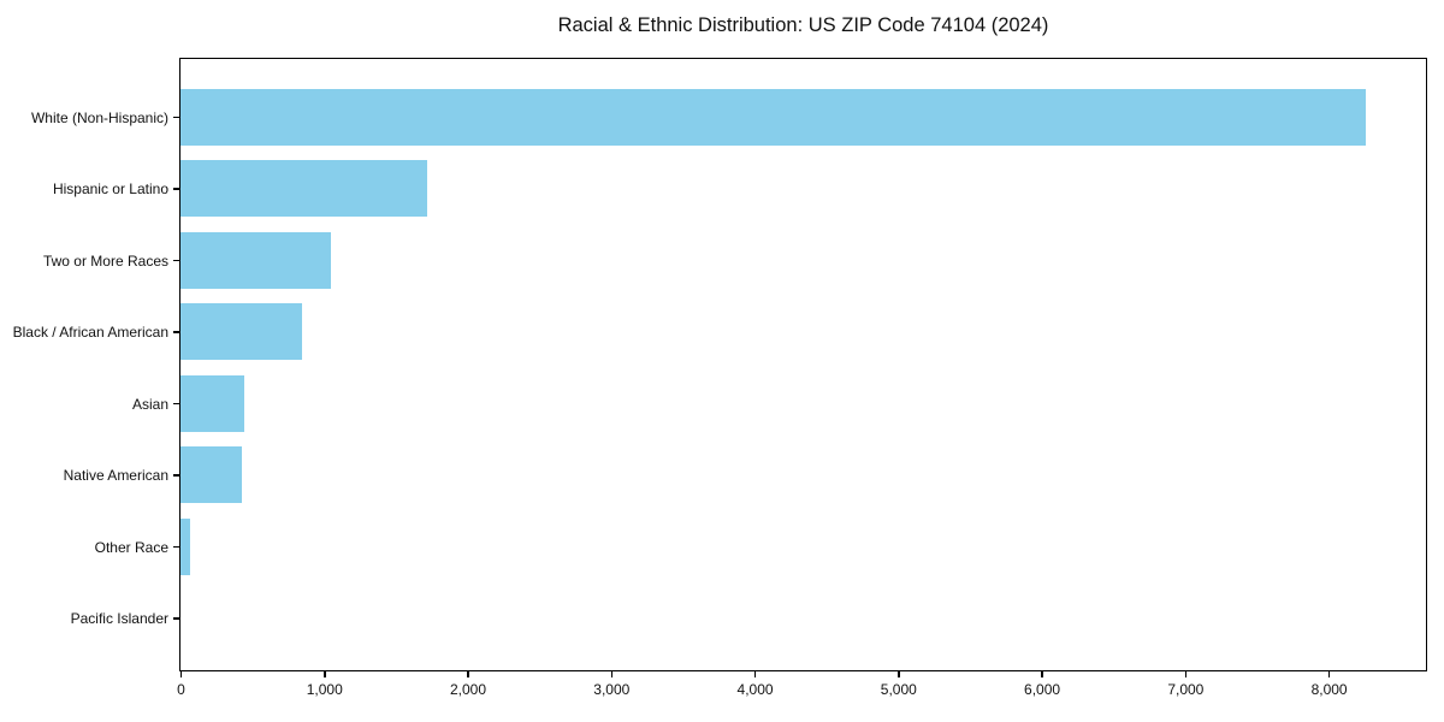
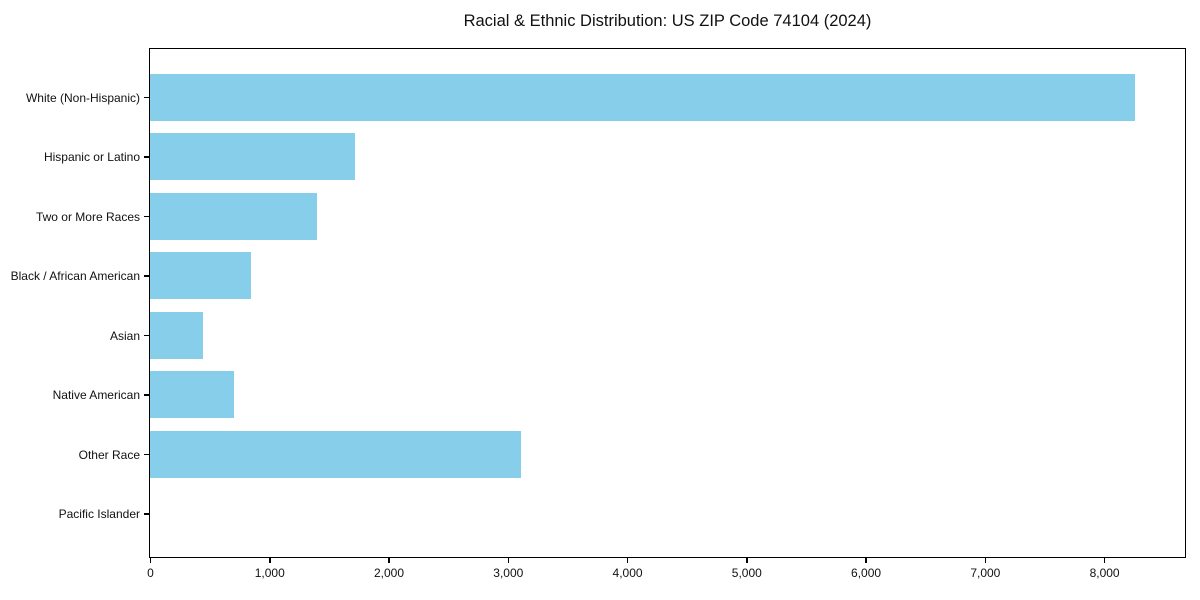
Two or More Races: 1050 -> 1400
Native American: 420 -> 700
Other Race: 60 -> 3110
